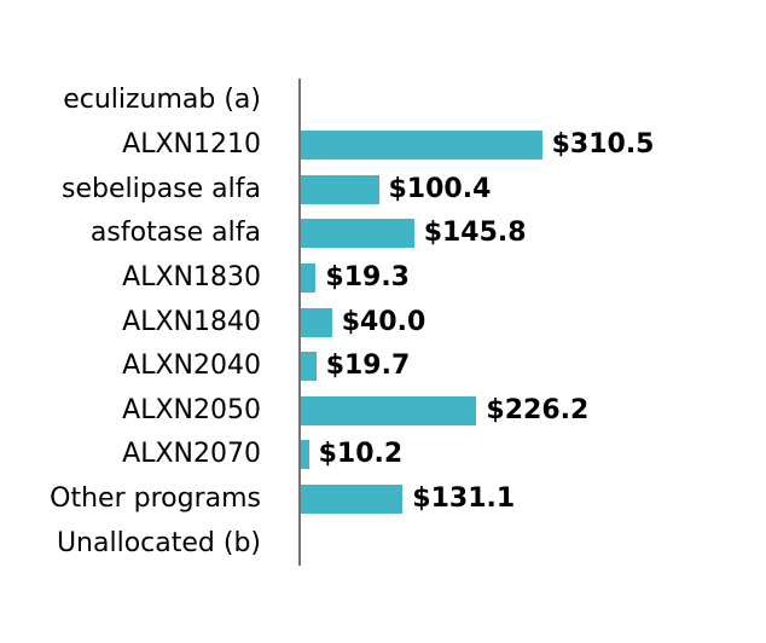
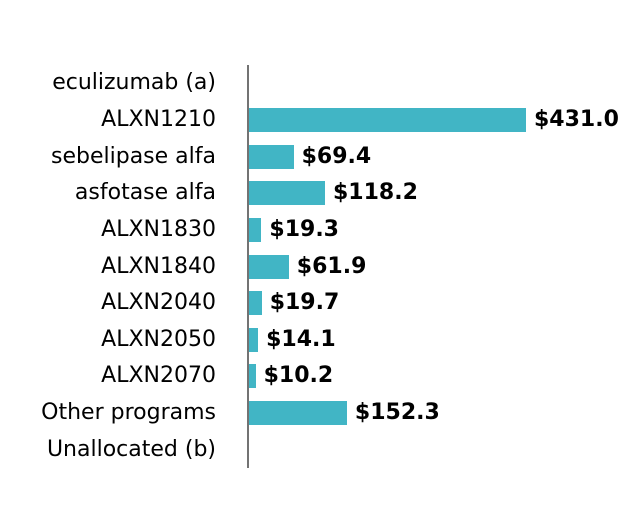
ALXN1210: $310.5 -> $431.0
sebelipase alfa: $100.4 -> $69.4
asfotase alfa: $145.8 -> $118.2
ALXN1840: $40.0 -> $61.9
ALXN2050: $226.2 -> $14.1
Other programs: $131.1 -> $152.3
